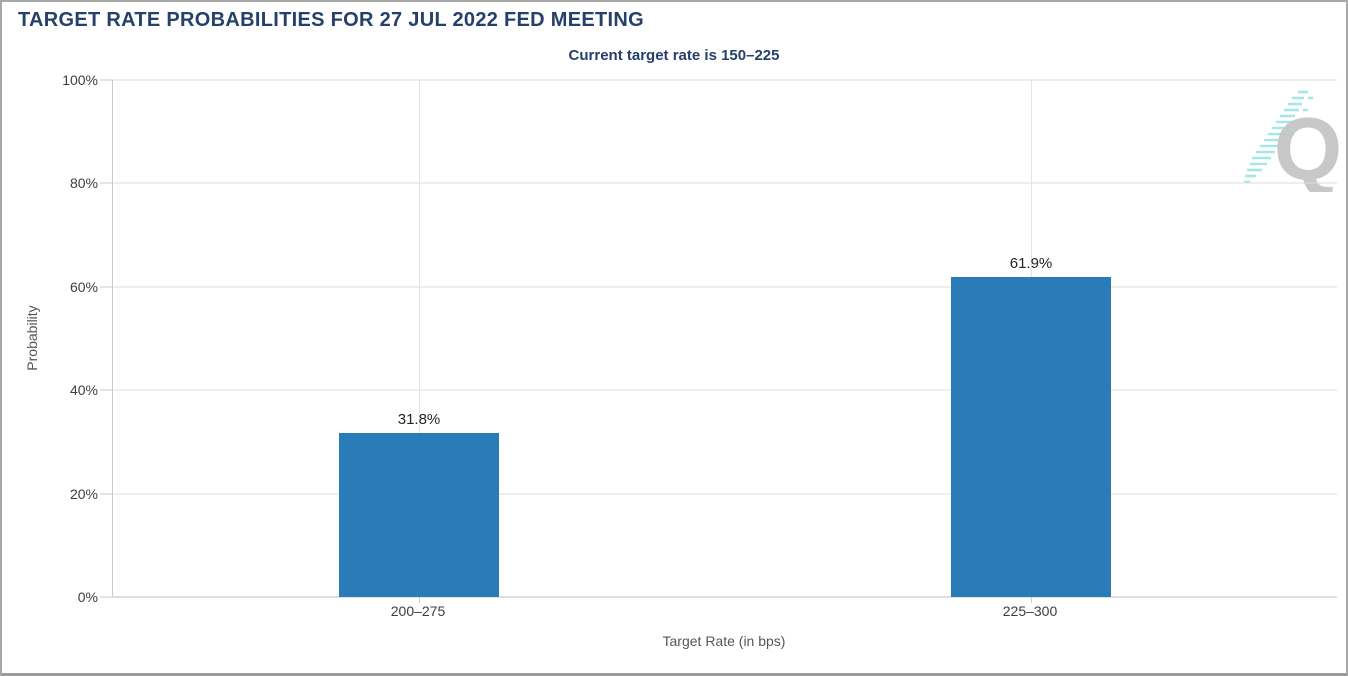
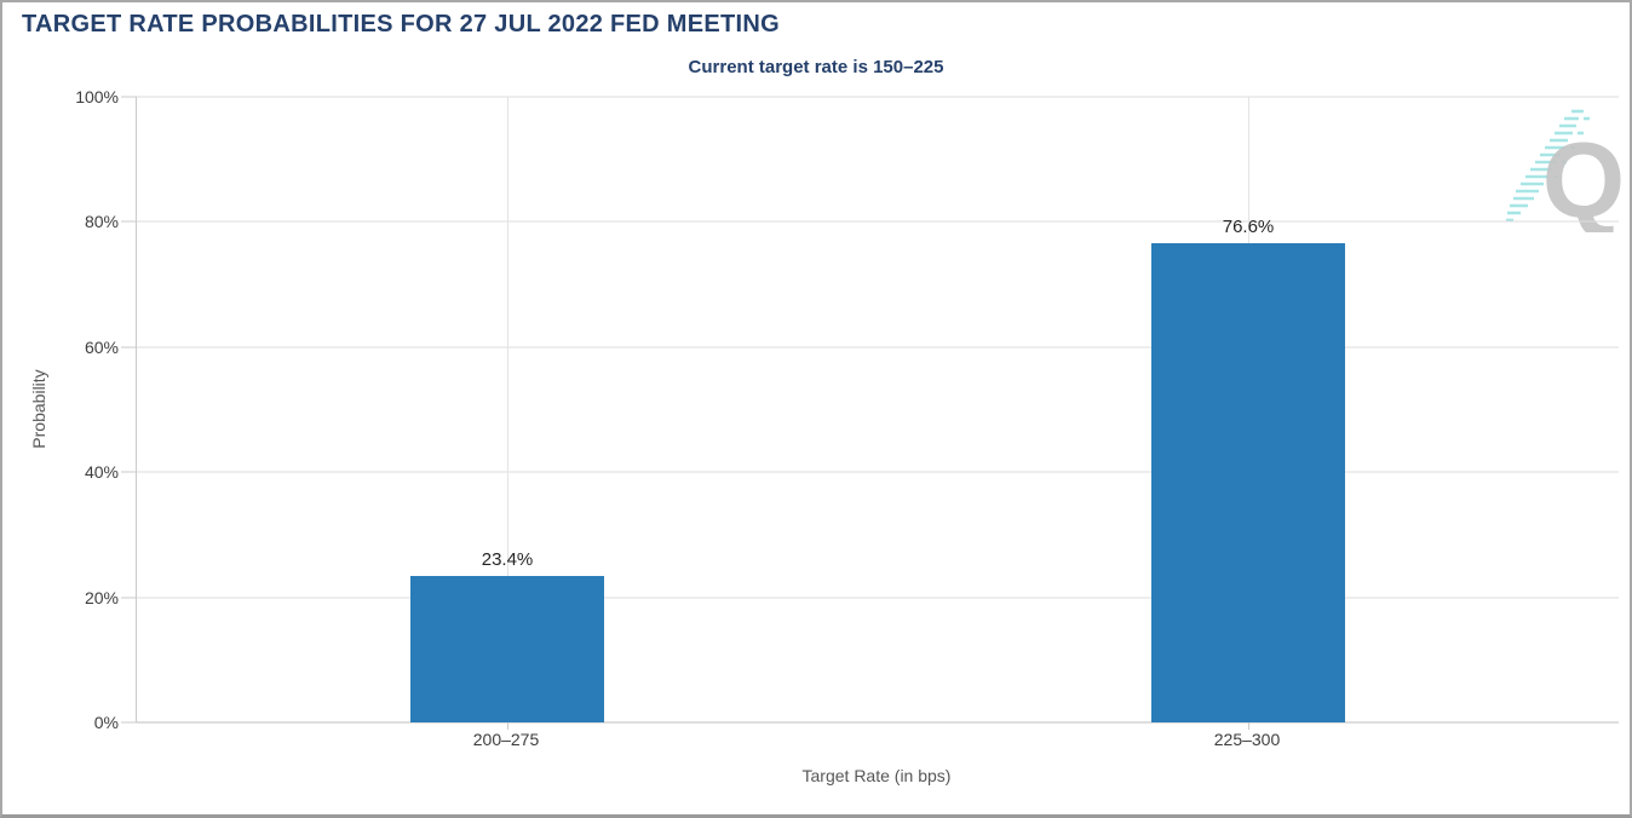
200–275: 31.8% -> 23.4%
225–300: 61.9% -> 76.6%
